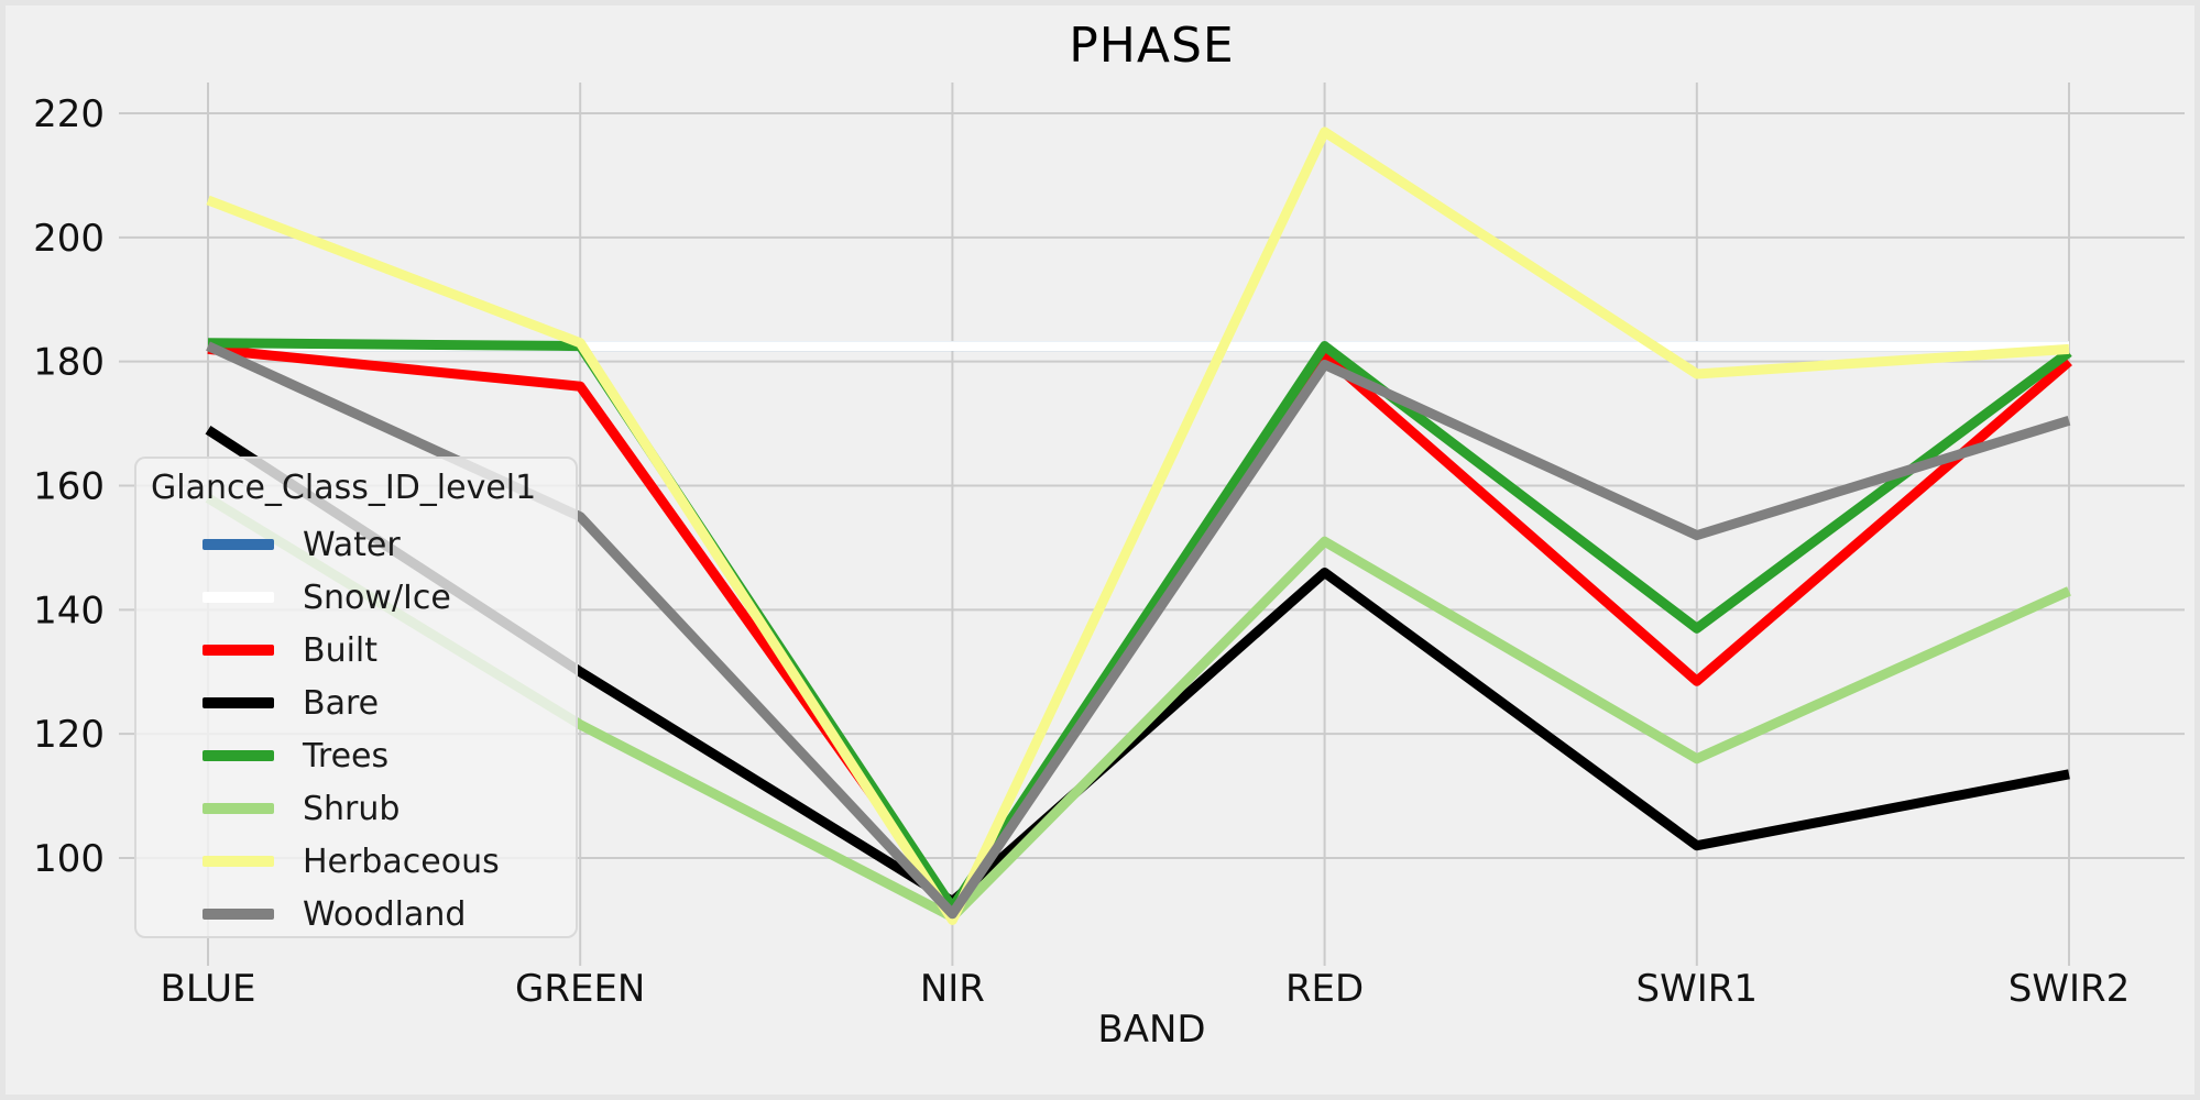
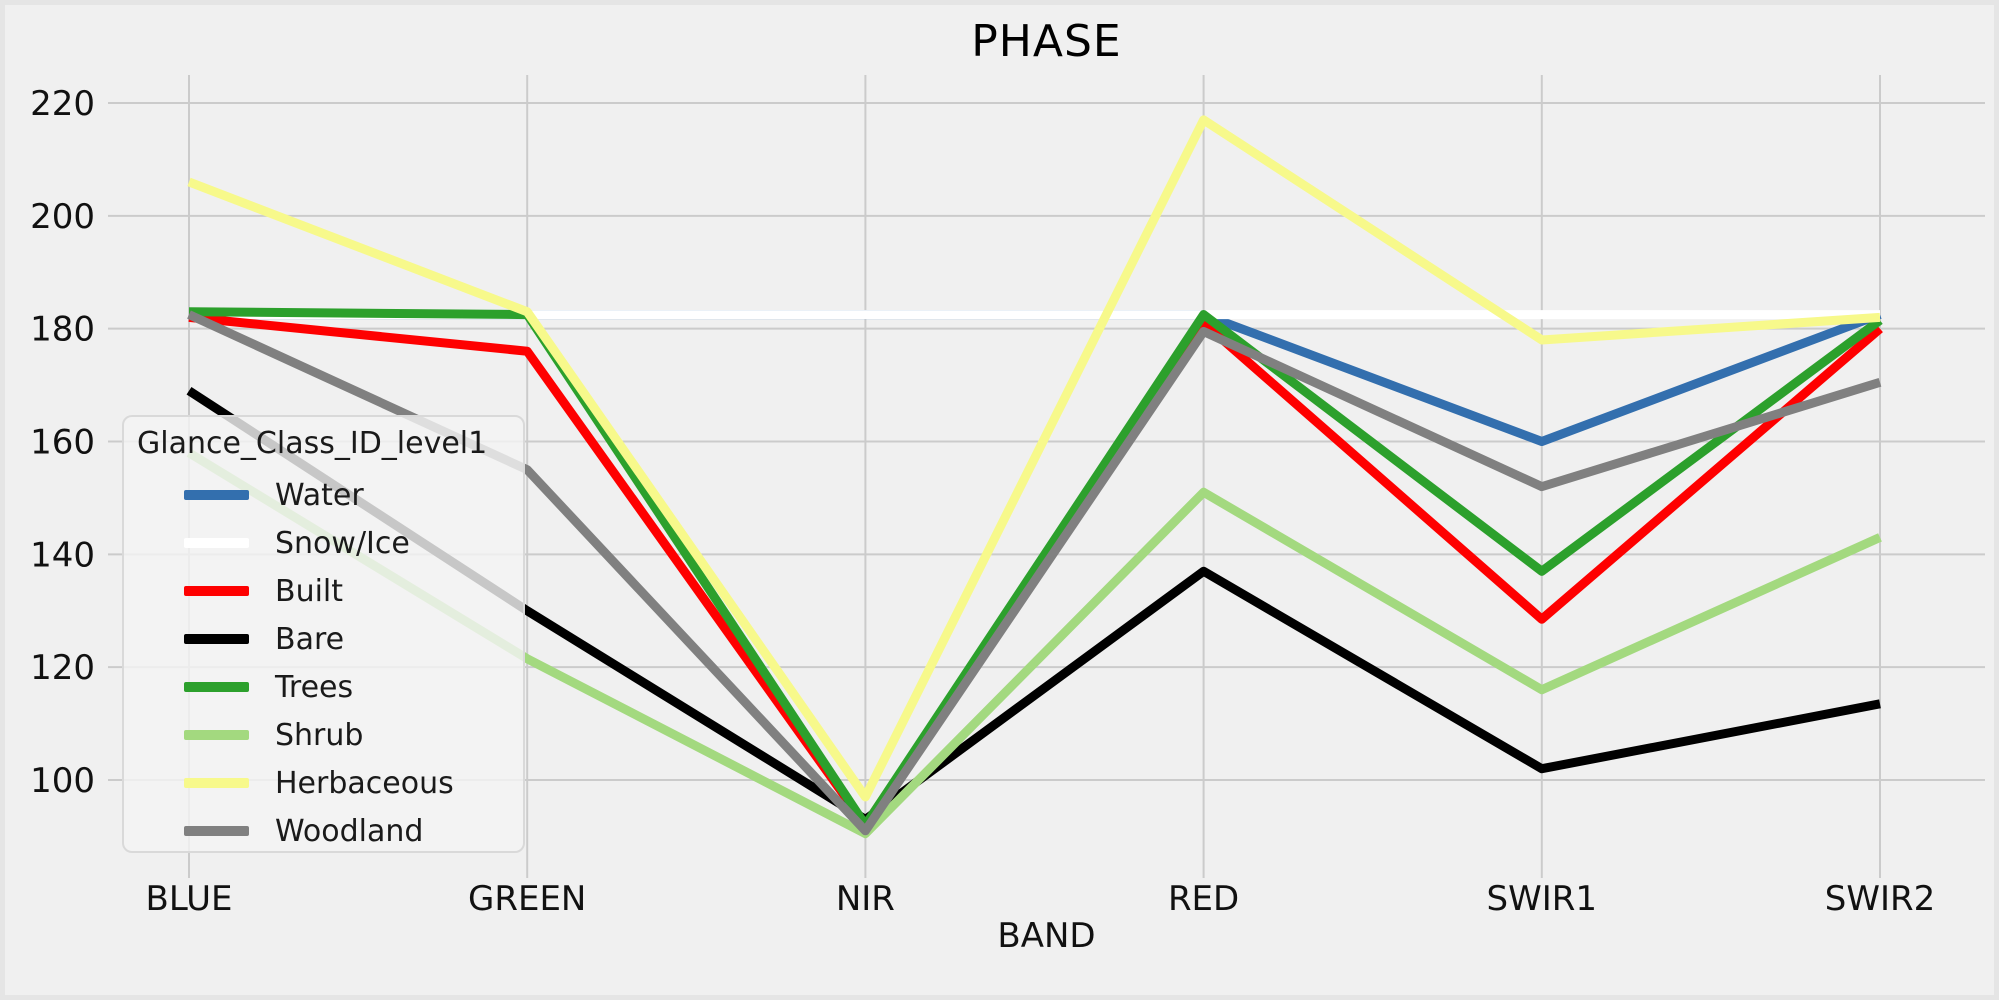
Herbaceous/NIR: 90 -> 97
Bare/RED: 146 -> 137
Water/SWIR1: 182 -> 160
